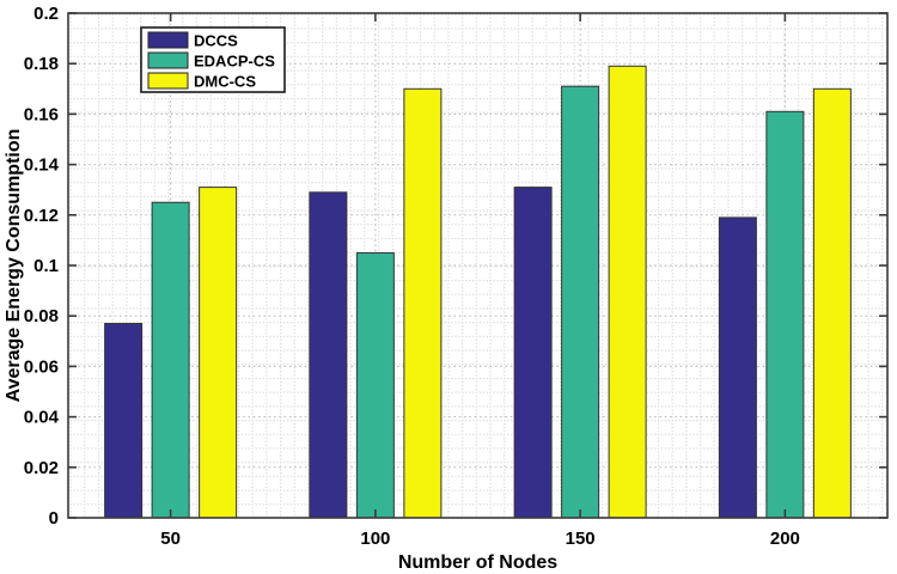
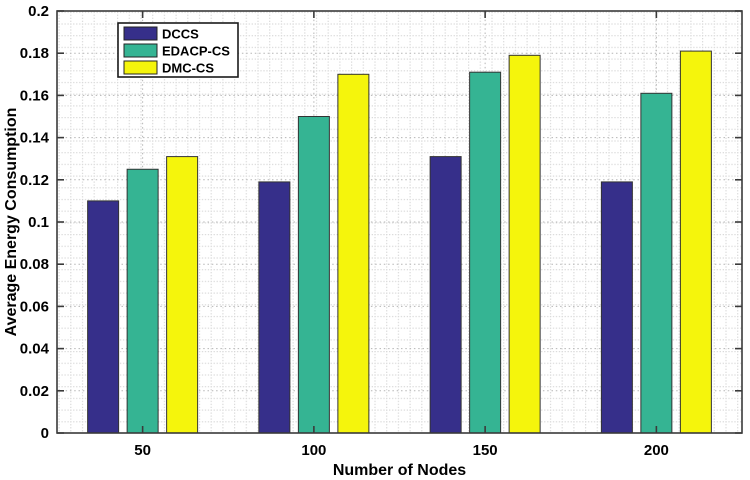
DCCS/50: 0.077 -> 0.110
DCCS/100: 0.129 -> 0.119
EDACP-CS/100: 0.105 -> 0.150
DMC-CS/200: 0.170 -> 0.181
